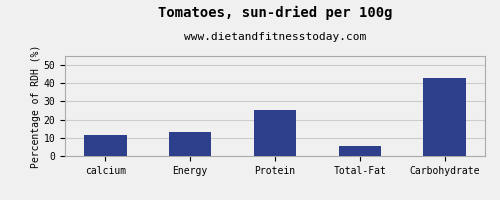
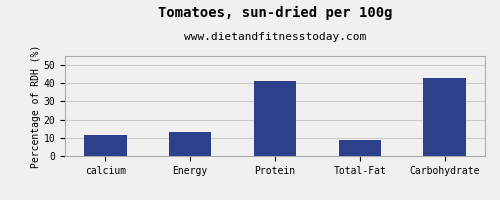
Protein: 26 -> 41
Total-Fat: 6 -> 9
